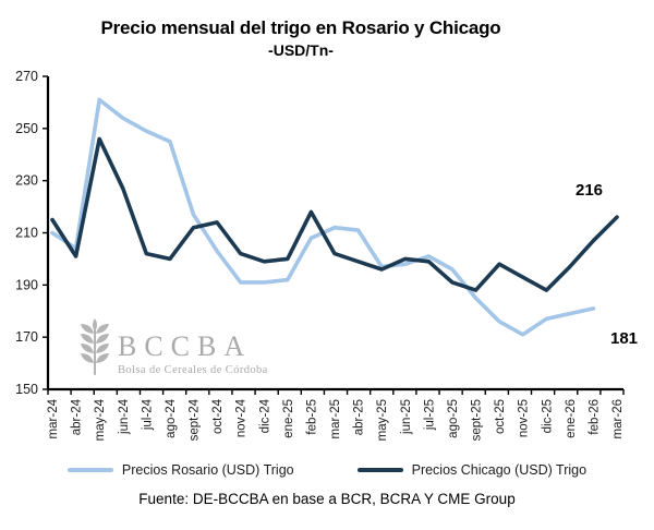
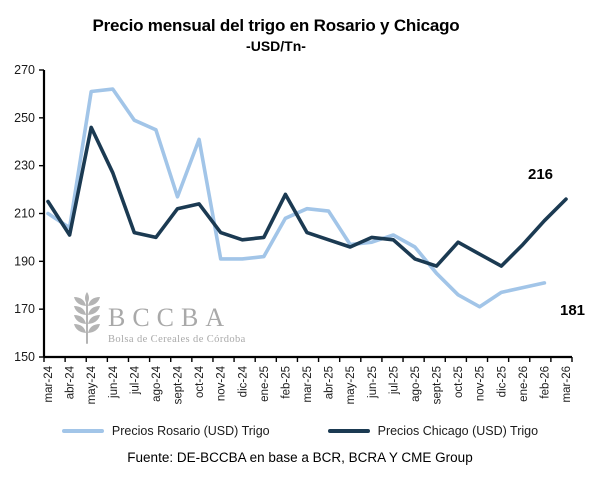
Precios Rosario (USD) Trigo/jun-24: 254 -> 262
Precios Rosario (USD) Trigo/oct-24: 203 -> 241
